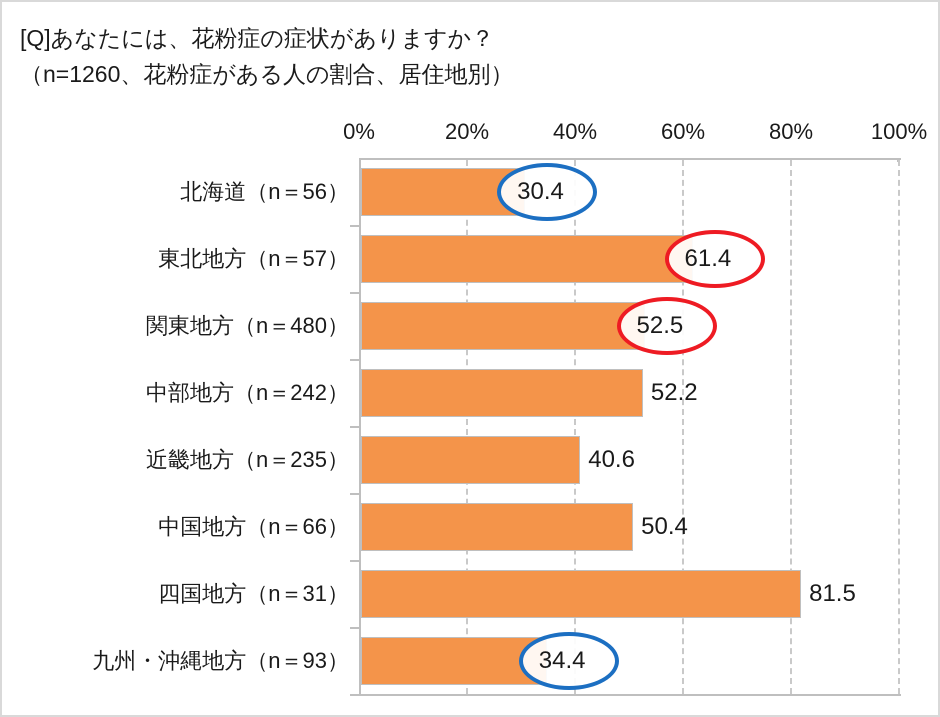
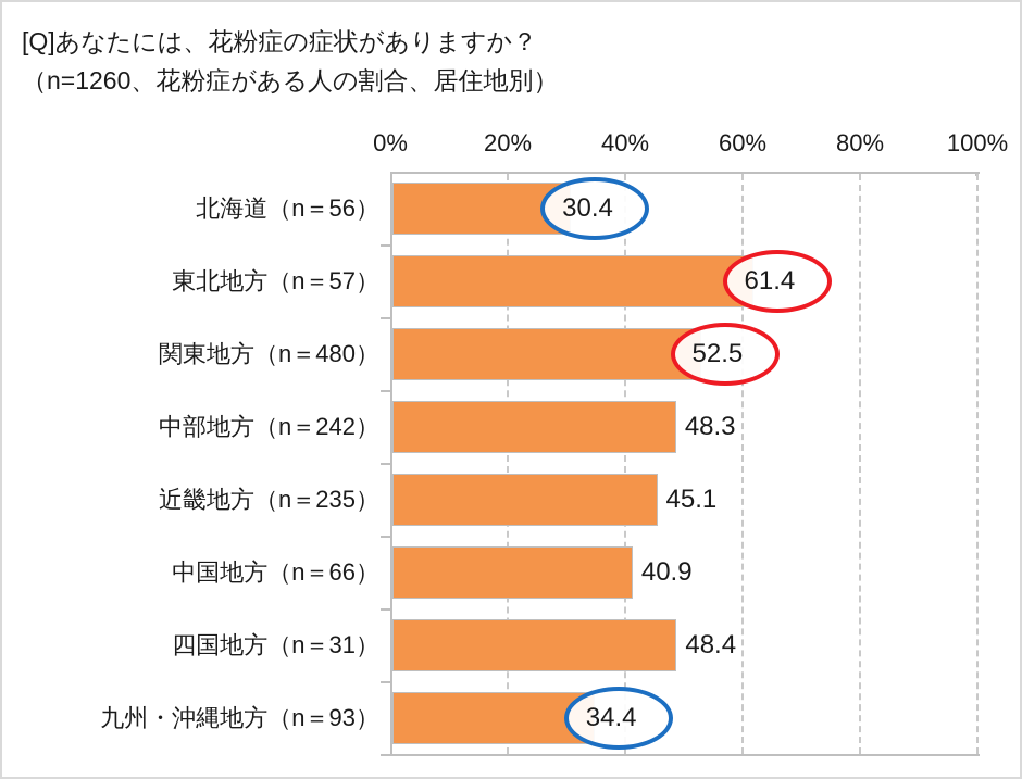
中部地方（n＝242）: 52.2 -> 48.3
近畿地方（n＝235）: 40.6 -> 45.1
中国地方（n＝66）: 50.4 -> 40.9
四国地方（n＝31）: 81.5 -> 48.4
